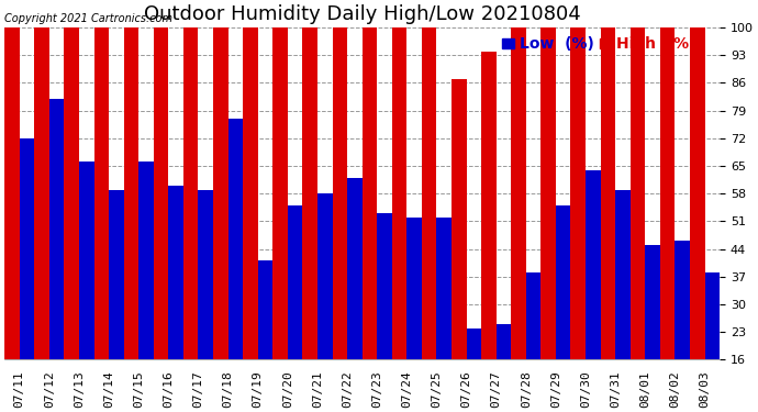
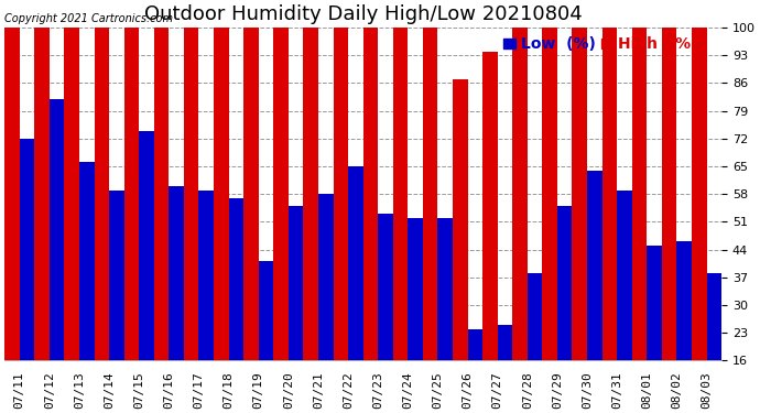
Low (%)/07/15: 66 -> 74
Low (%)/07/18: 77 -> 57
Low (%)/07/22: 62 -> 65
